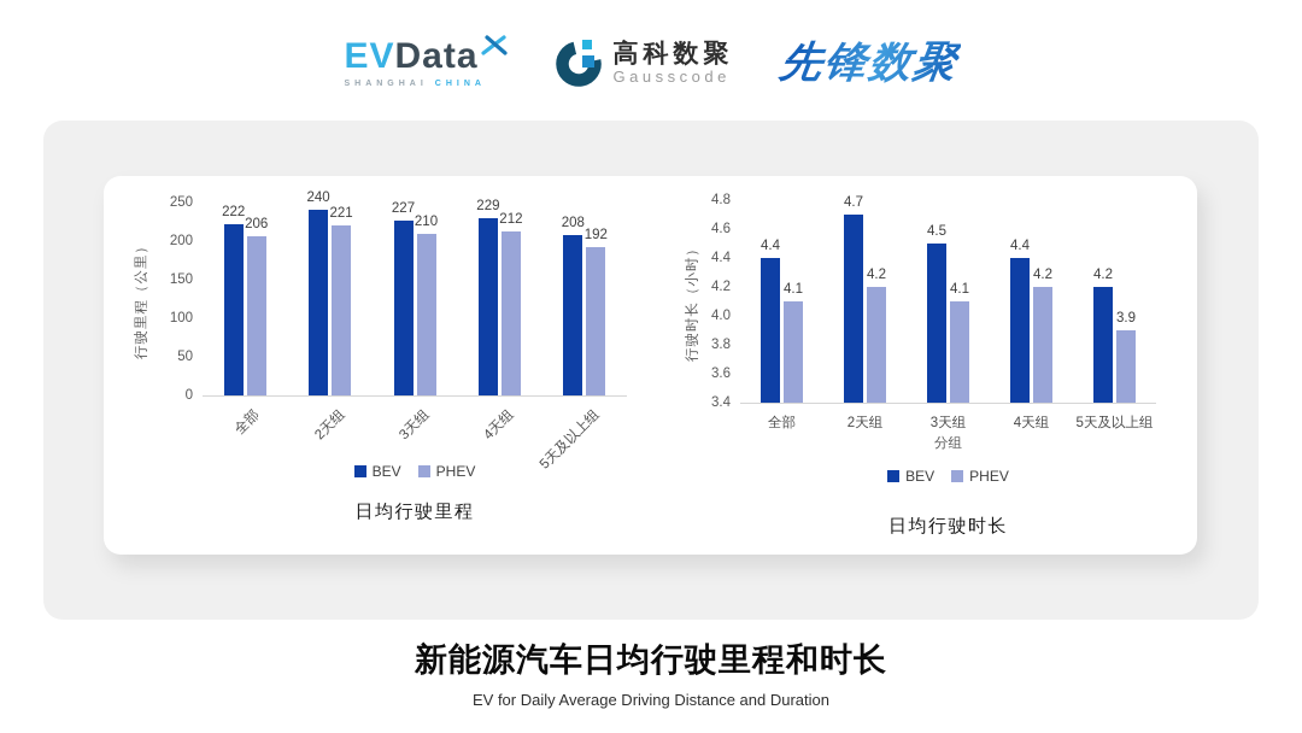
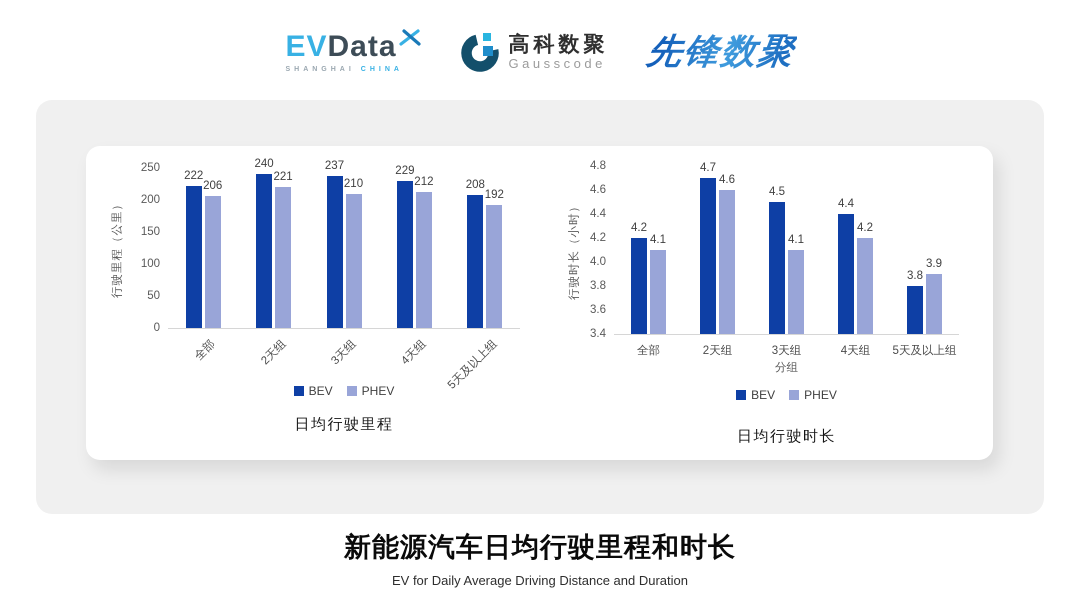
日均行驶里程/BEV/3天组: 227 -> 237
日均行驶时长/BEV/全部: 4.4 -> 4.2
日均行驶时长/PHEV/2天组: 4.2 -> 4.6
日均行驶时长/BEV/5天及以上组: 4.2 -> 3.8
